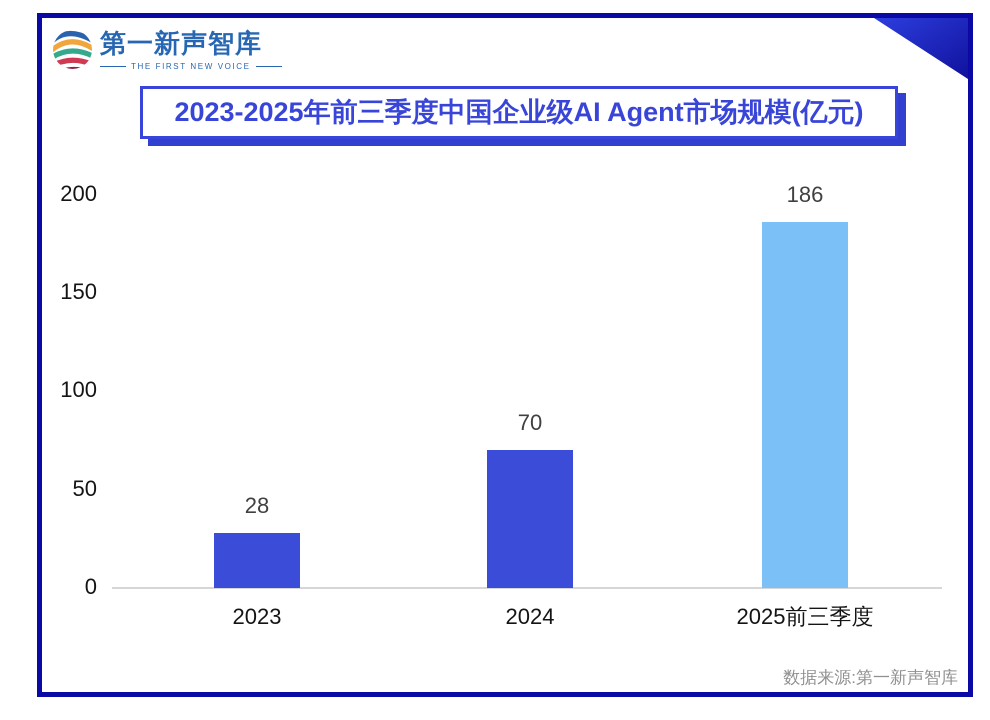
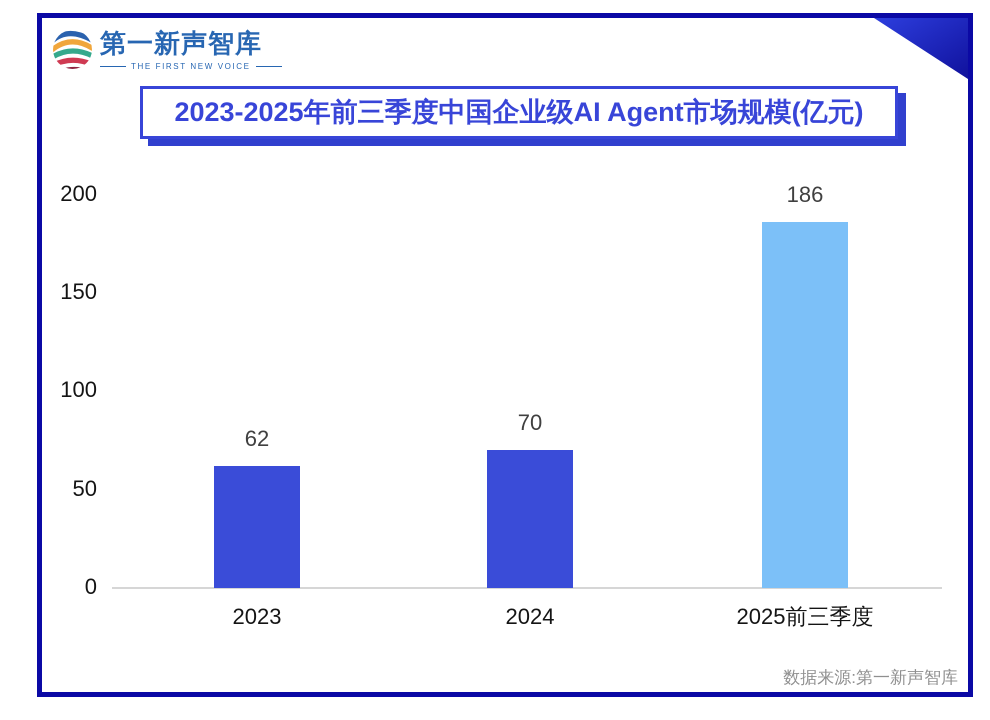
2023: 28 -> 62
